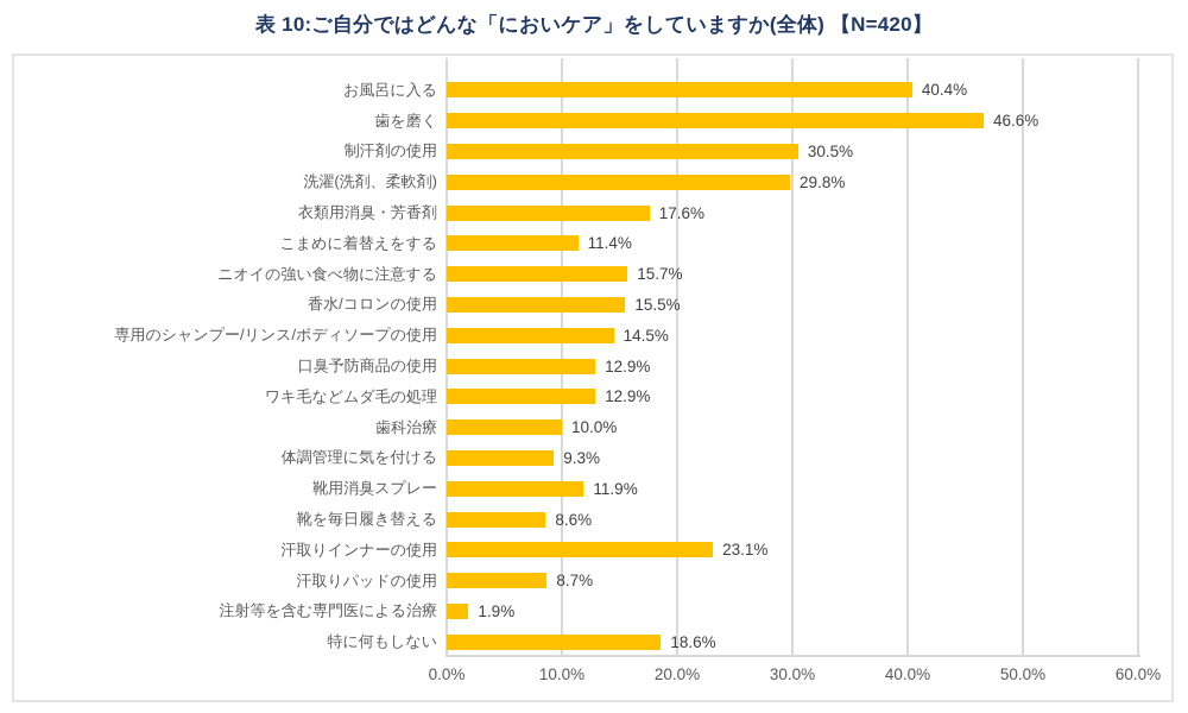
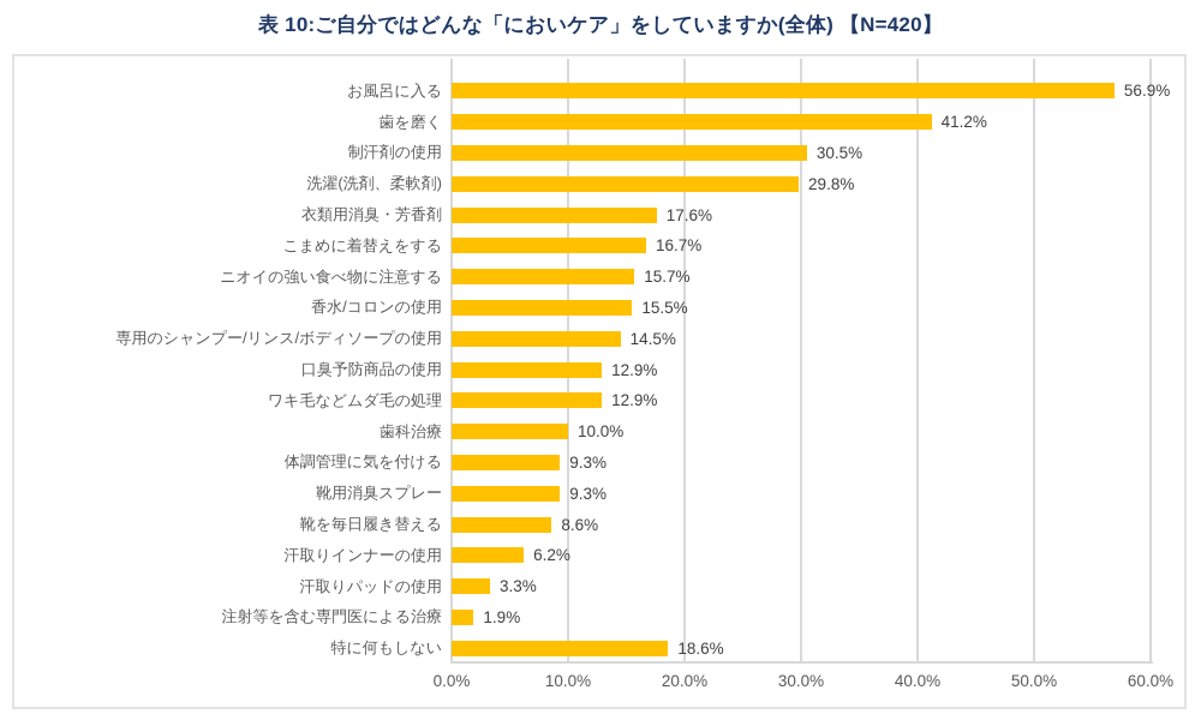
お風呂に入る: 40.4% -> 56.9%
歯を磨く: 46.6% -> 41.2%
こまめに着替えをする: 11.4% -> 16.7%
靴用消臭スプレー: 11.9% -> 9.3%
汗取りインナーの使用: 23.1% -> 6.2%
汗取りパッドの使用: 8.7% -> 3.3%
